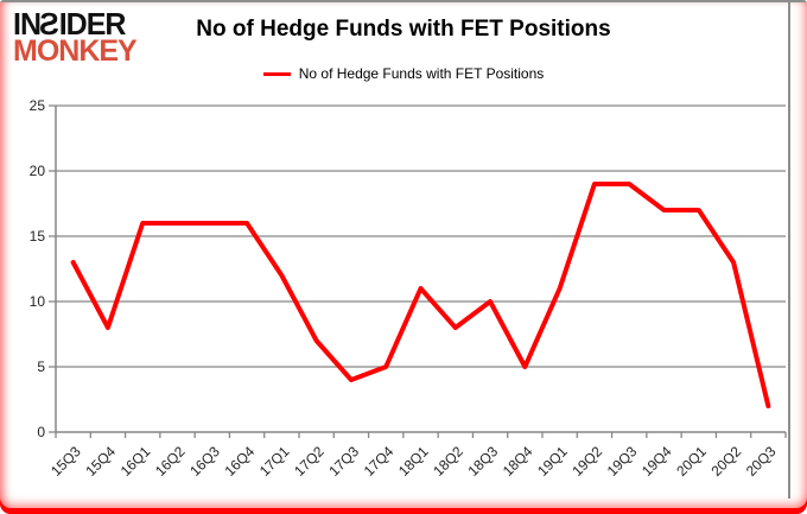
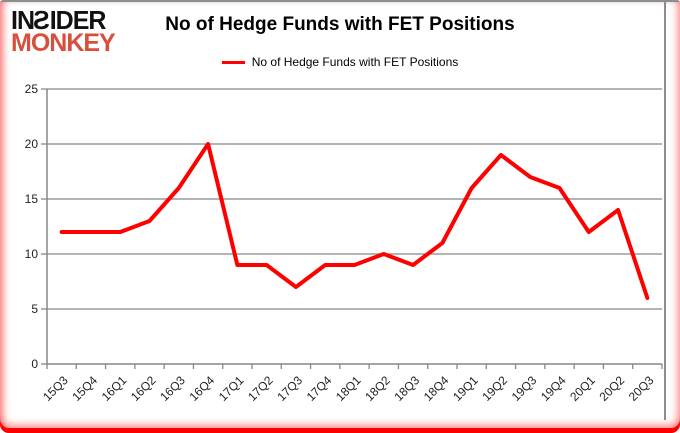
15Q3: 13 -> 12
15Q4: 8 -> 12
16Q1: 16 -> 12
16Q2: 16 -> 13
16Q4: 16 -> 20
17Q1: 12 -> 9
17Q2: 7 -> 9
17Q3: 4 -> 7
17Q4: 5 -> 9
18Q1: 11 -> 9
18Q2: 8 -> 10
18Q3: 10 -> 9
18Q4: 5 -> 11
19Q1: 11 -> 16
19Q3: 19 -> 17
19Q4: 17 -> 16
20Q1: 17 -> 12
20Q2: 13 -> 14
20Q3: 2 -> 6
